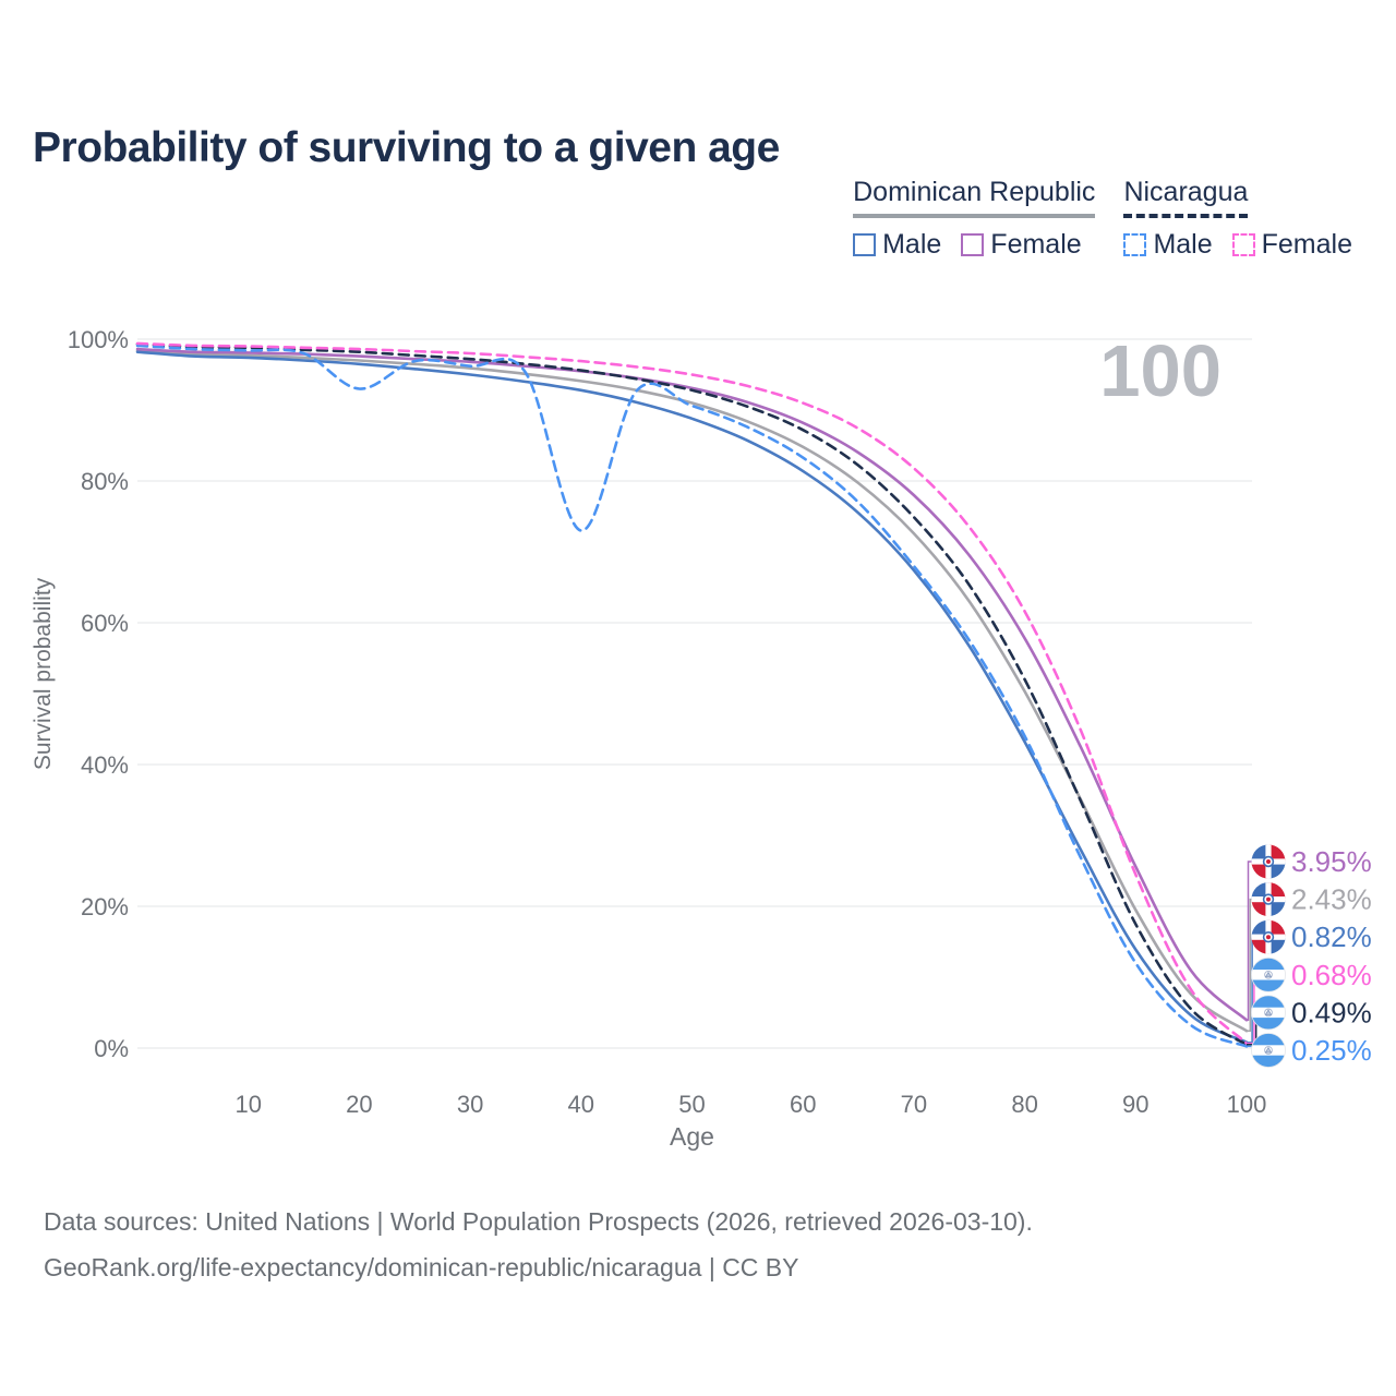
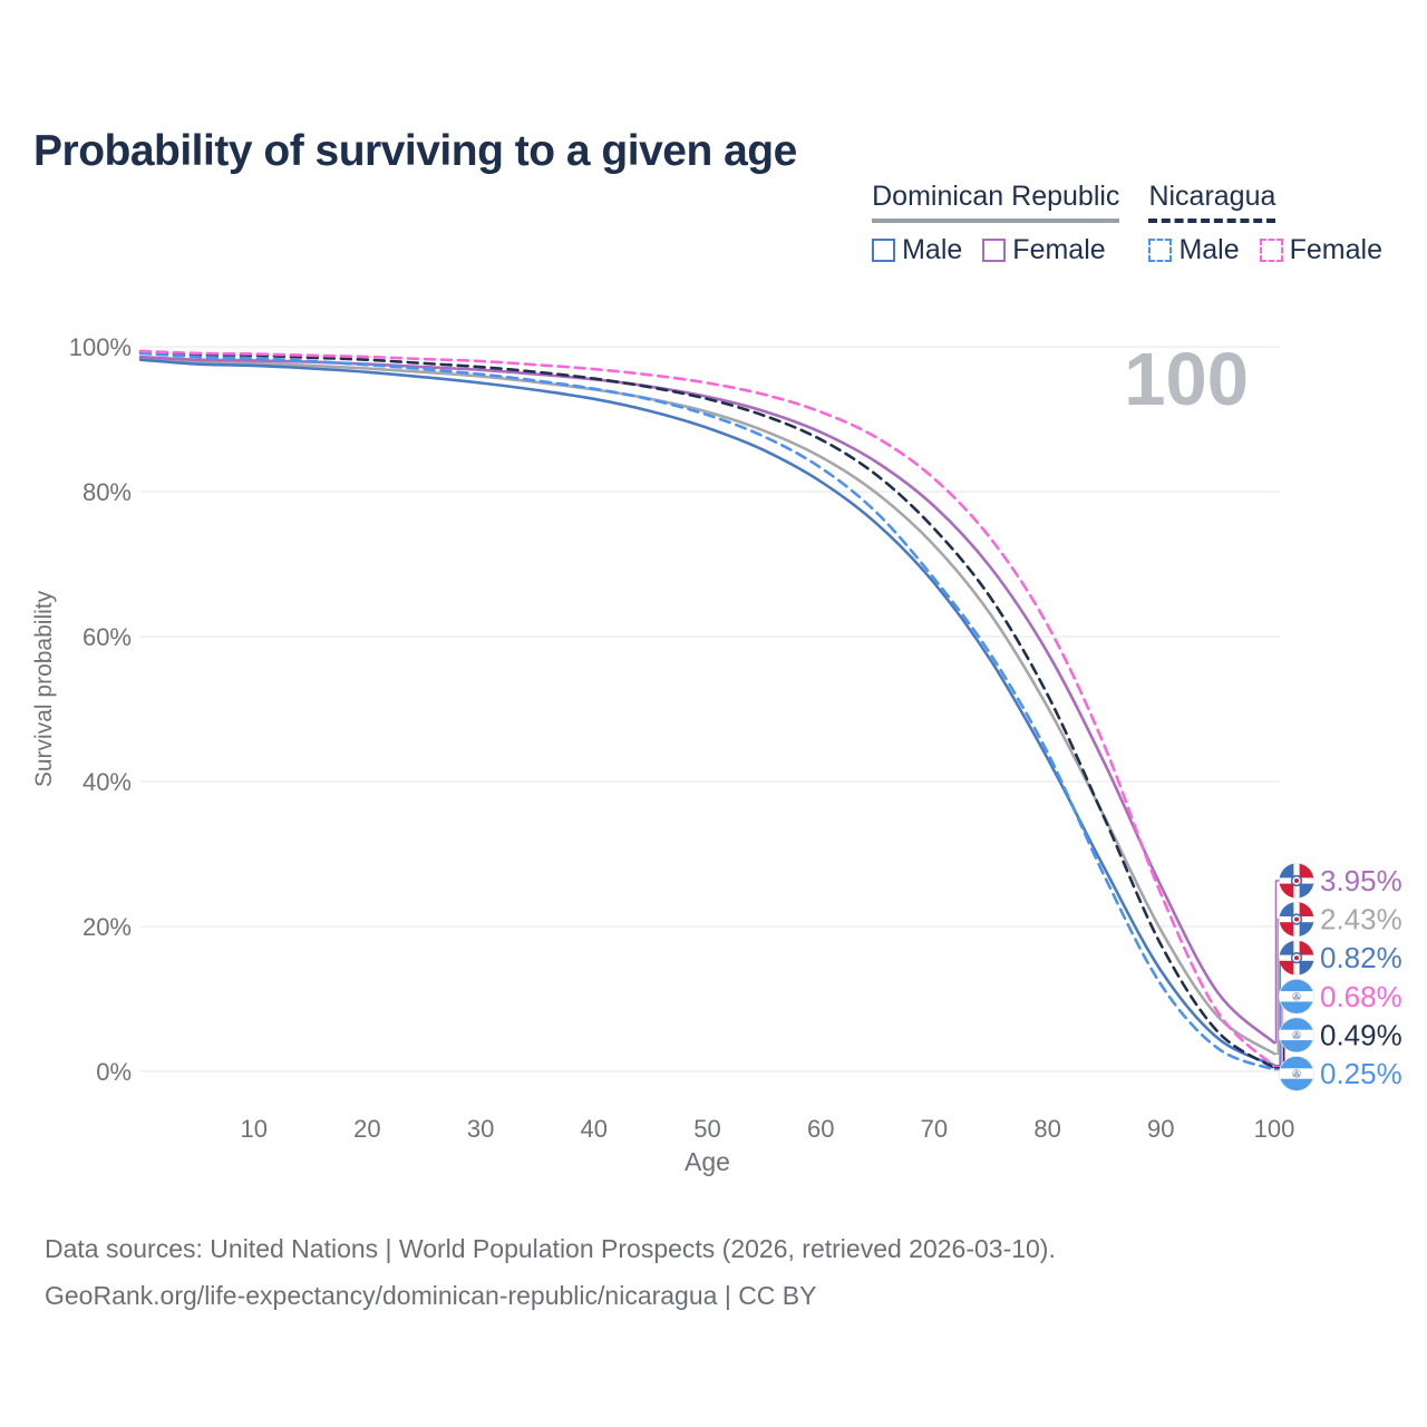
Nicaragua Male/20: 93% -> 98%
Nicaragua Male/40: 73% -> 94%
